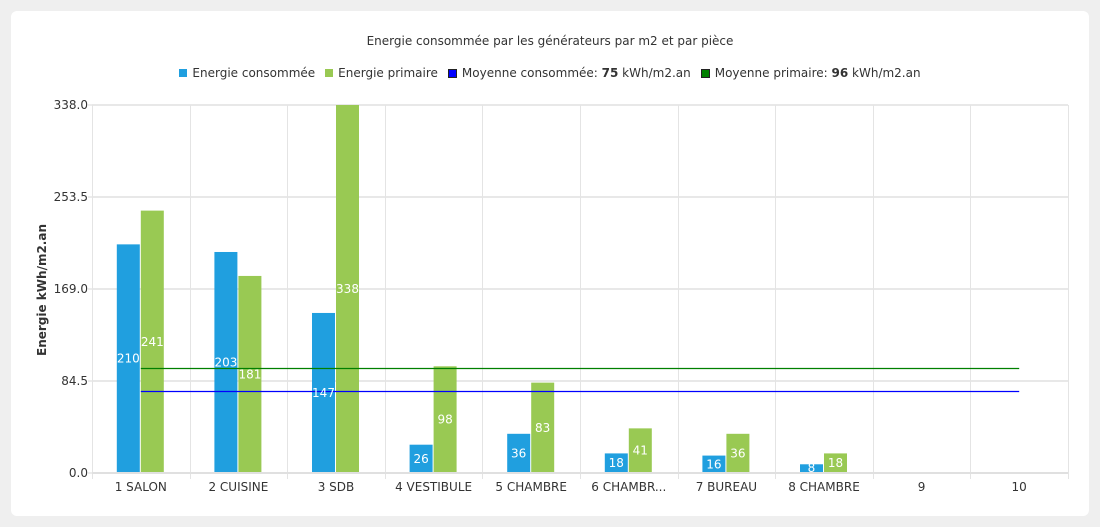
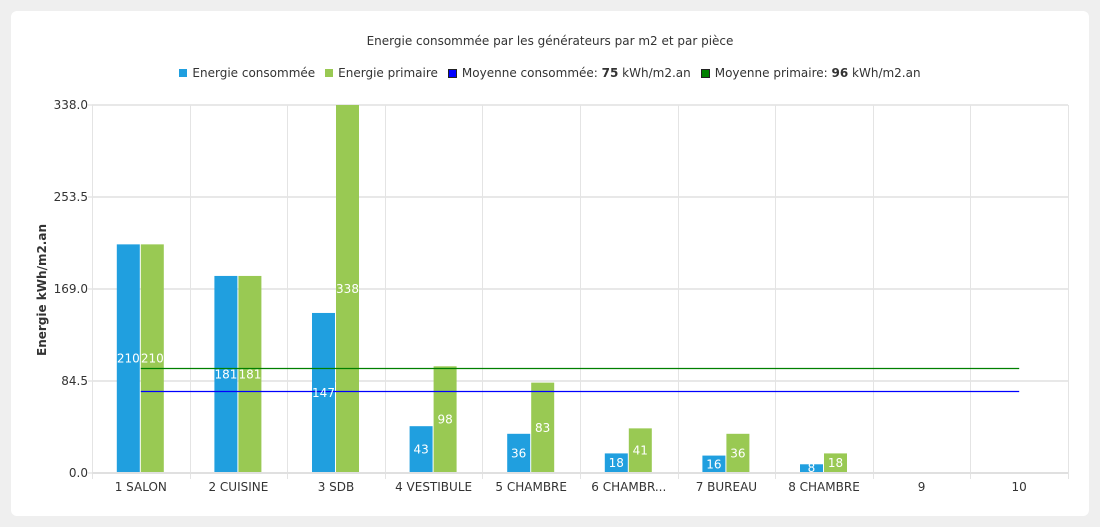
Energie primaire/1 SALON: 241 -> 210
Energie consommée/2 CUISINE: 203 -> 181
Energie consommée/4 VESTIBULE: 26 -> 43
